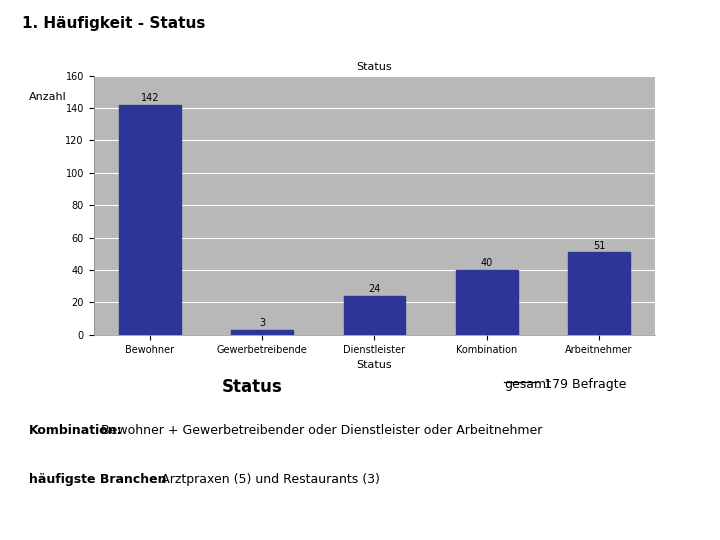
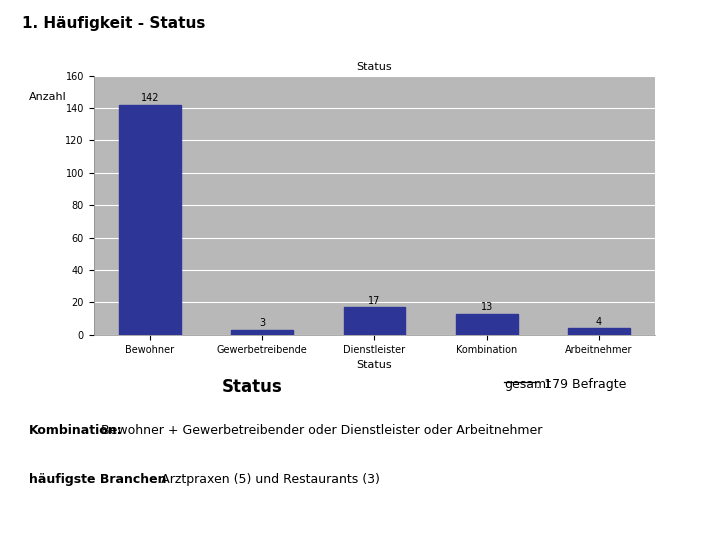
Dienstleister: 24 -> 17
Kombination: 40 -> 13
Arbeitnehmer: 51 -> 4
